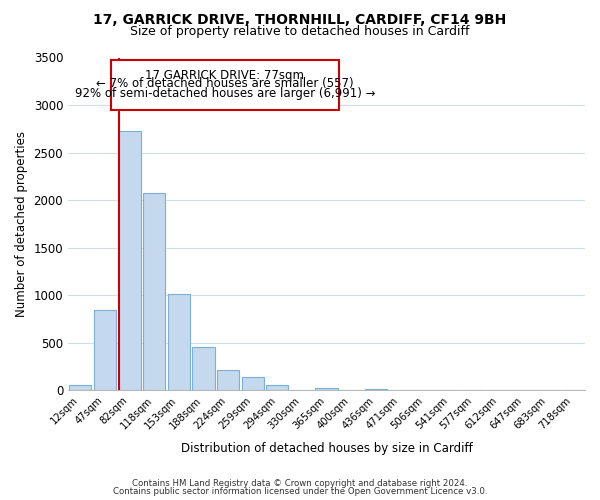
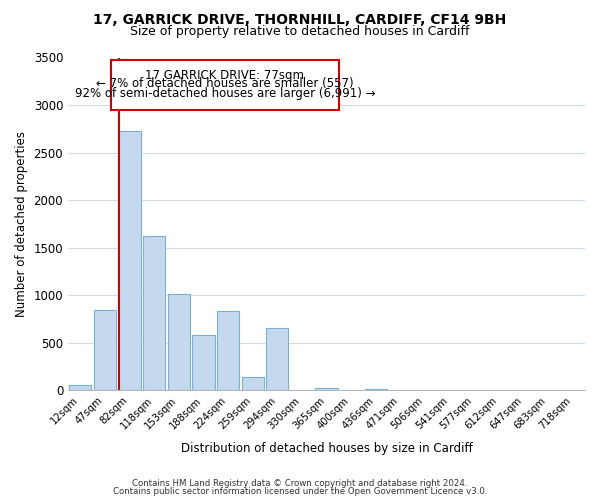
118sqm: 2080 -> 1620
188sqm: 460 -> 580
224sqm: 210 -> 840
294sqm: 60 -> 660
